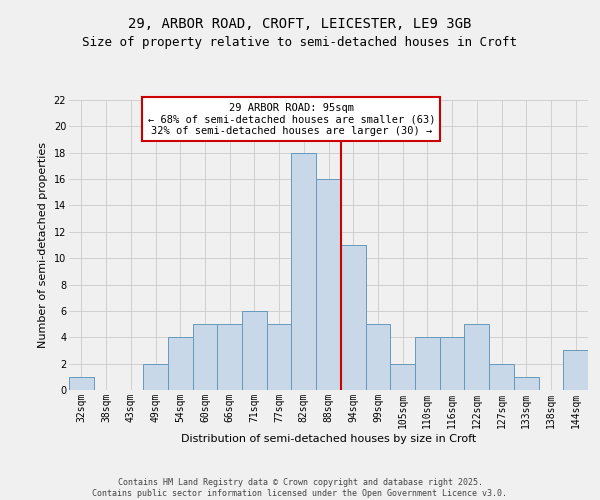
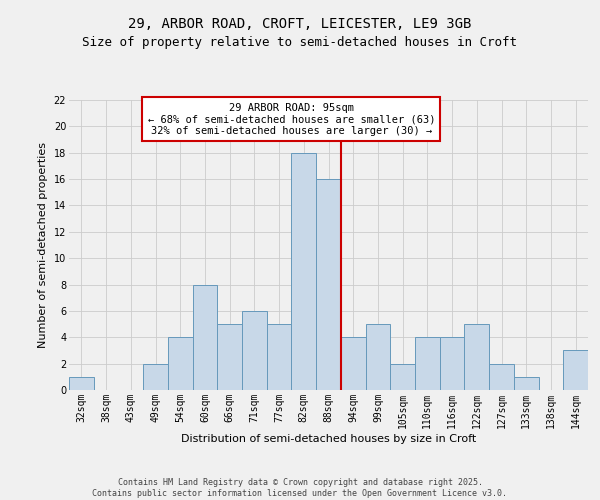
60sqm: 5 -> 8
94sqm: 11 -> 4
